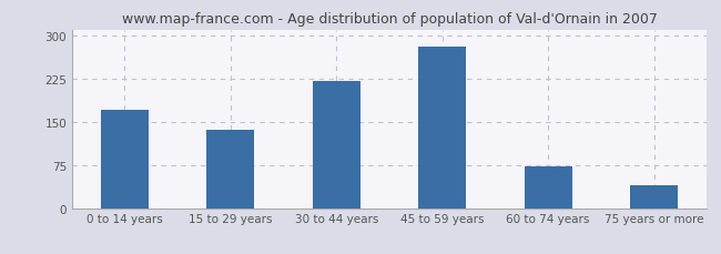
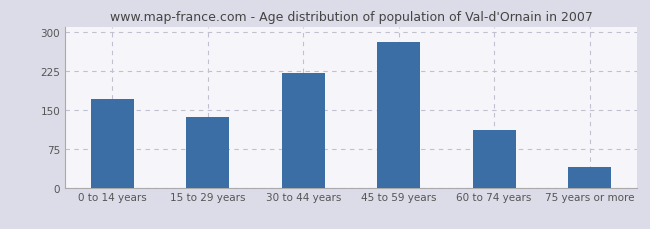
60 to 74 years: 72 -> 110
